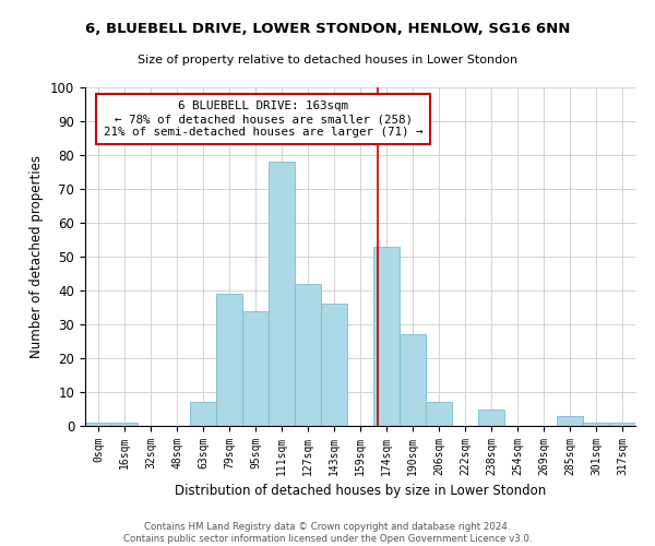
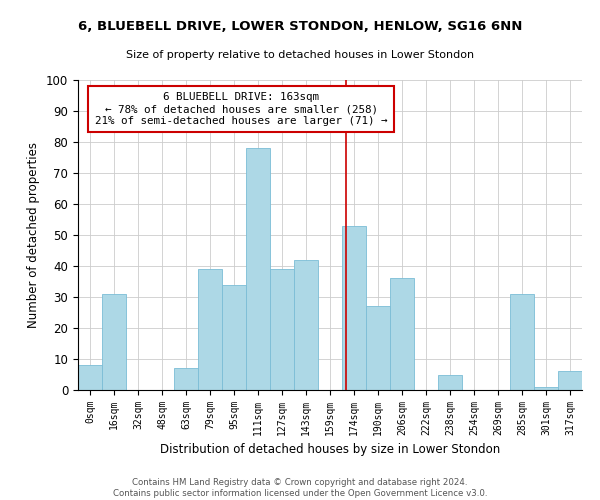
0sqm: 1 -> 8
16sqm: 1 -> 31
127sqm: 42 -> 39
143sqm: 36 -> 42
206sqm: 7 -> 36
285sqm: 3 -> 31
317sqm: 1 -> 6
